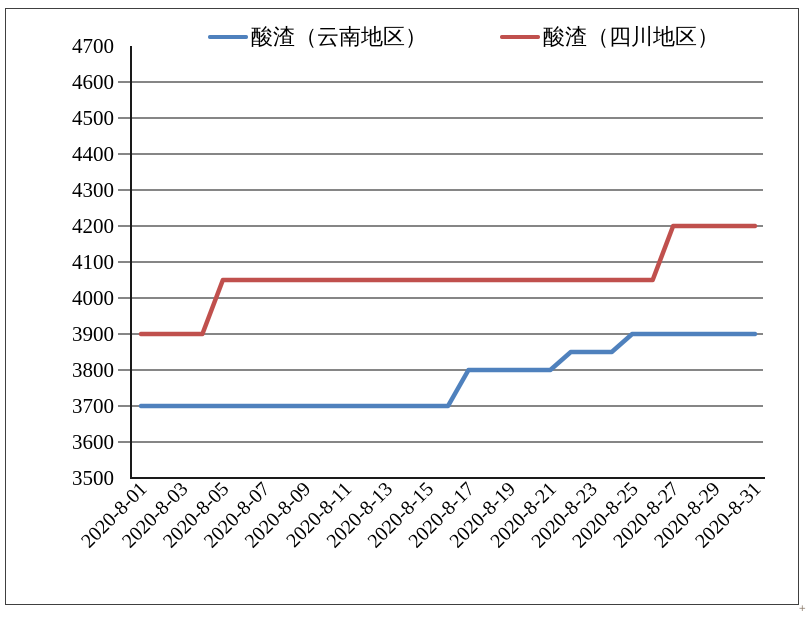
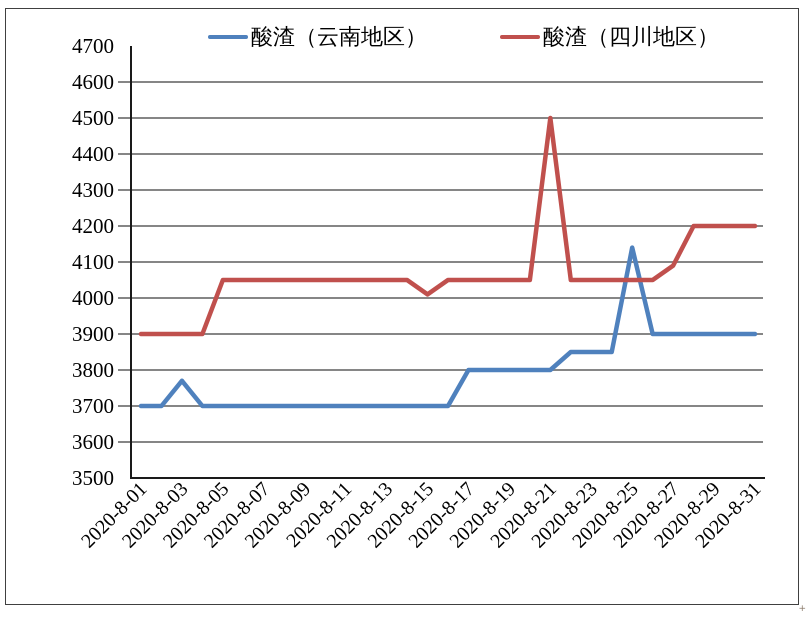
酸渣（云南地区）/2020-8-03: 3700 -> 3770
酸渣（四川地区）/2020-8-15: 4050 -> 4010
酸渣（四川地区）/2020-8-21: 4050 -> 4500
酸渣（云南地区）/2020-8-25: 3900 -> 4140
酸渣（四川地区）/2020-8-27: 4200 -> 4090
